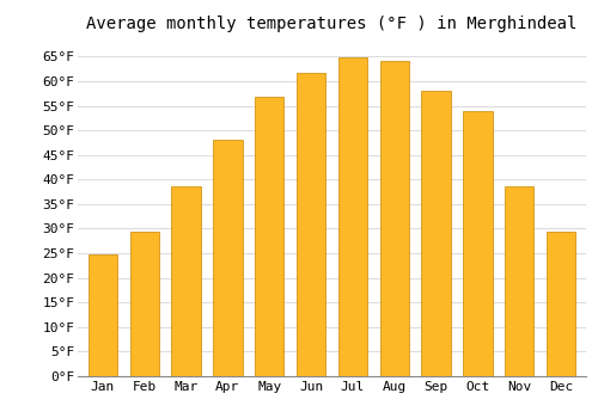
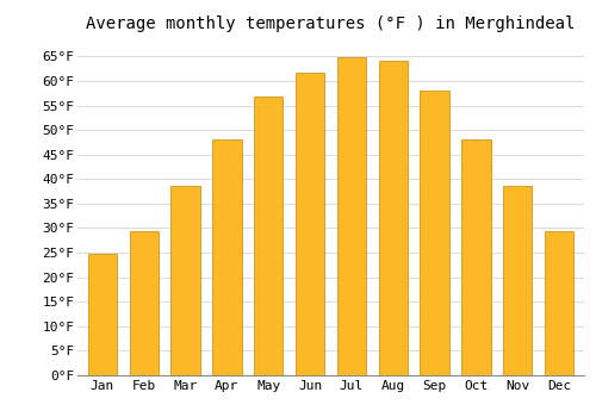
Oct: 54.0°F -> 48.2°F
